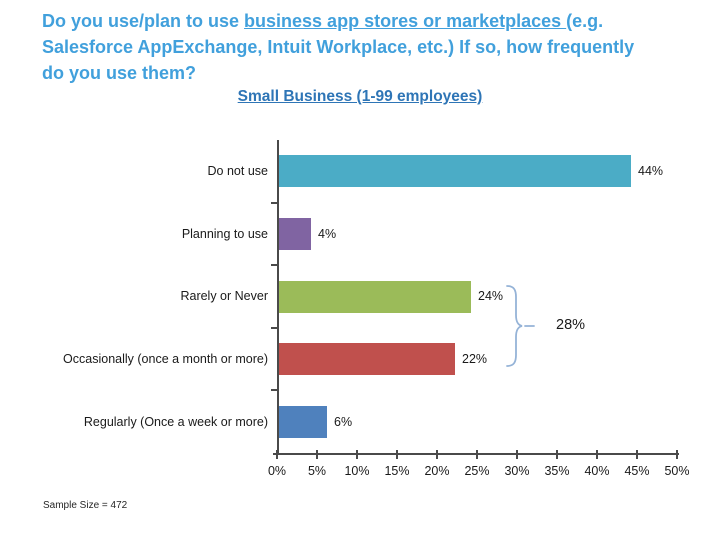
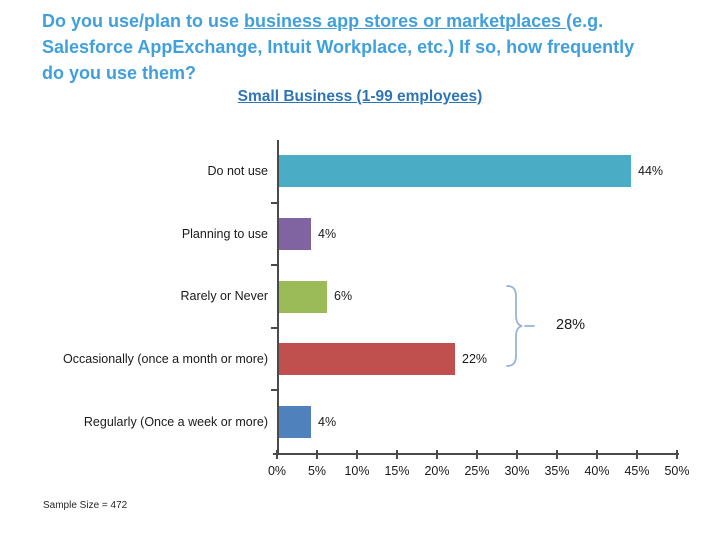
Rarely or Never: 24% -> 6%
Regularly (Once a week or more): 6% -> 4%
